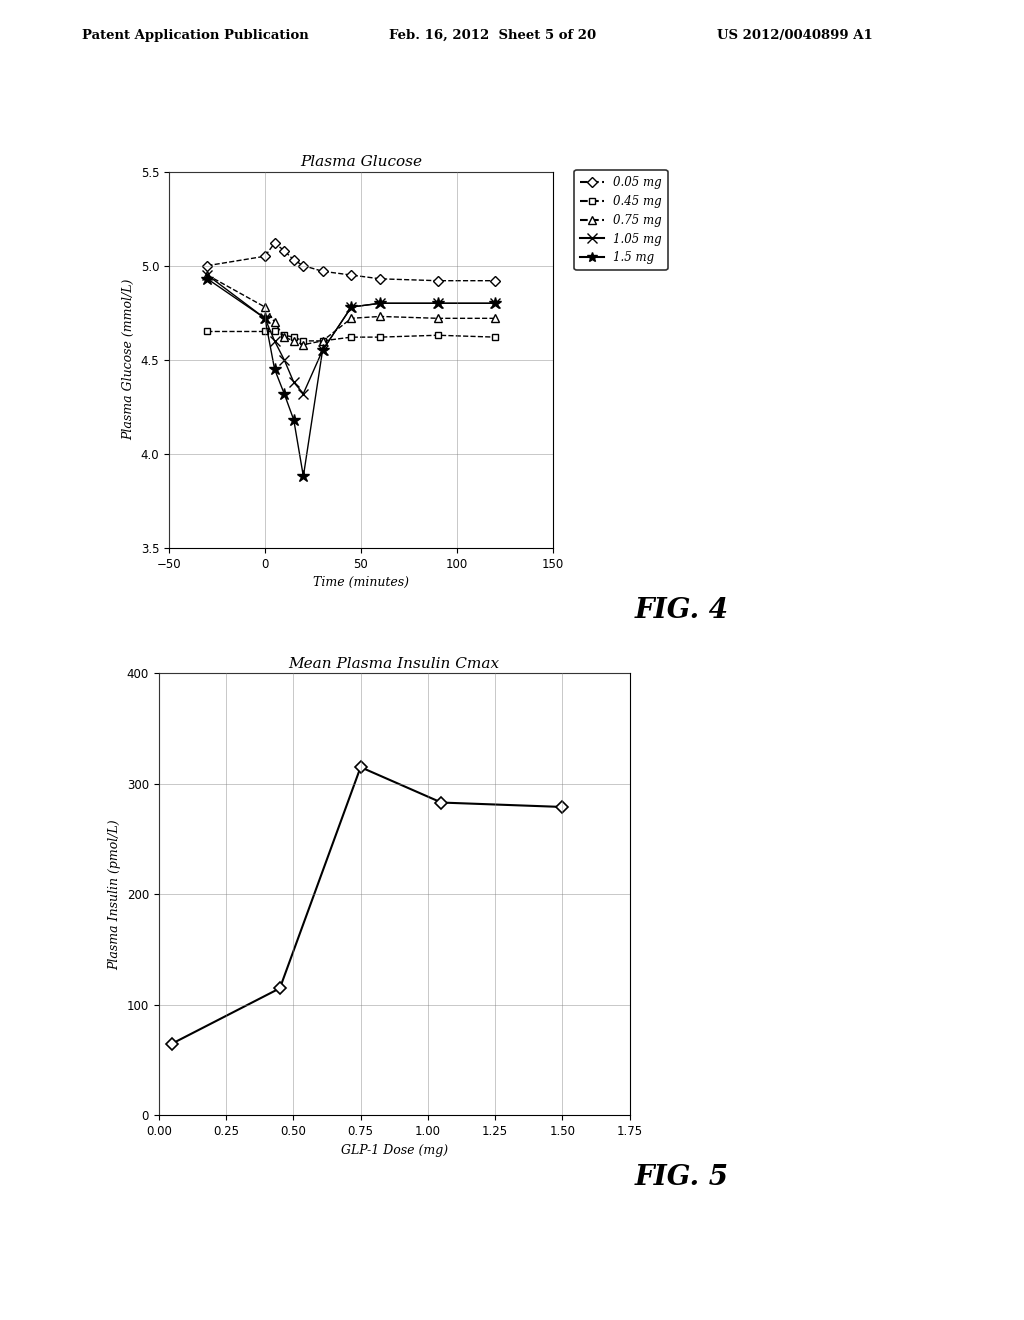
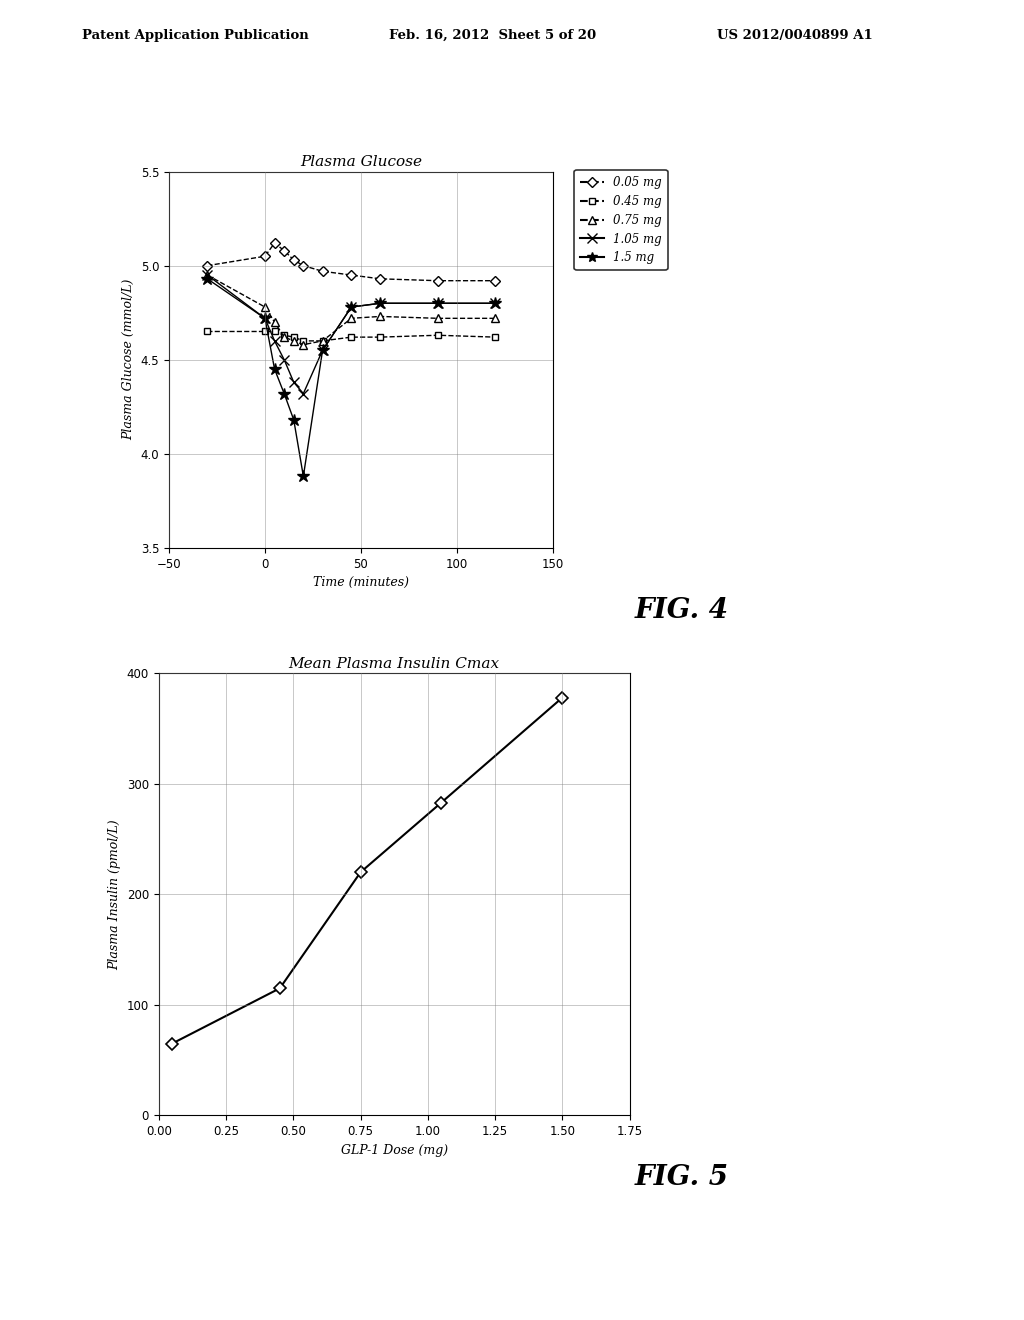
Mean Plasma Insulin Cmax/0.75: 315 -> 220
Mean Plasma Insulin Cmax/1.50: 279 -> 378
